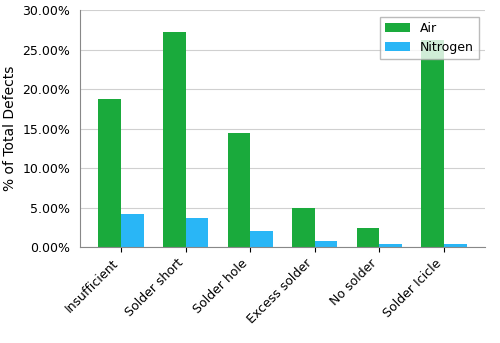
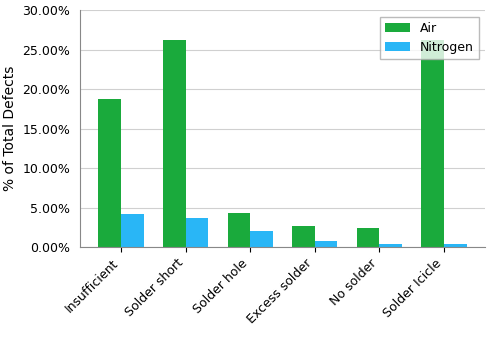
Air/Solder short: 27.2% -> 26.2%
Air/Solder hole: 14.4% -> 4.3%
Air/Excess solder: 5.0% -> 2.6%
